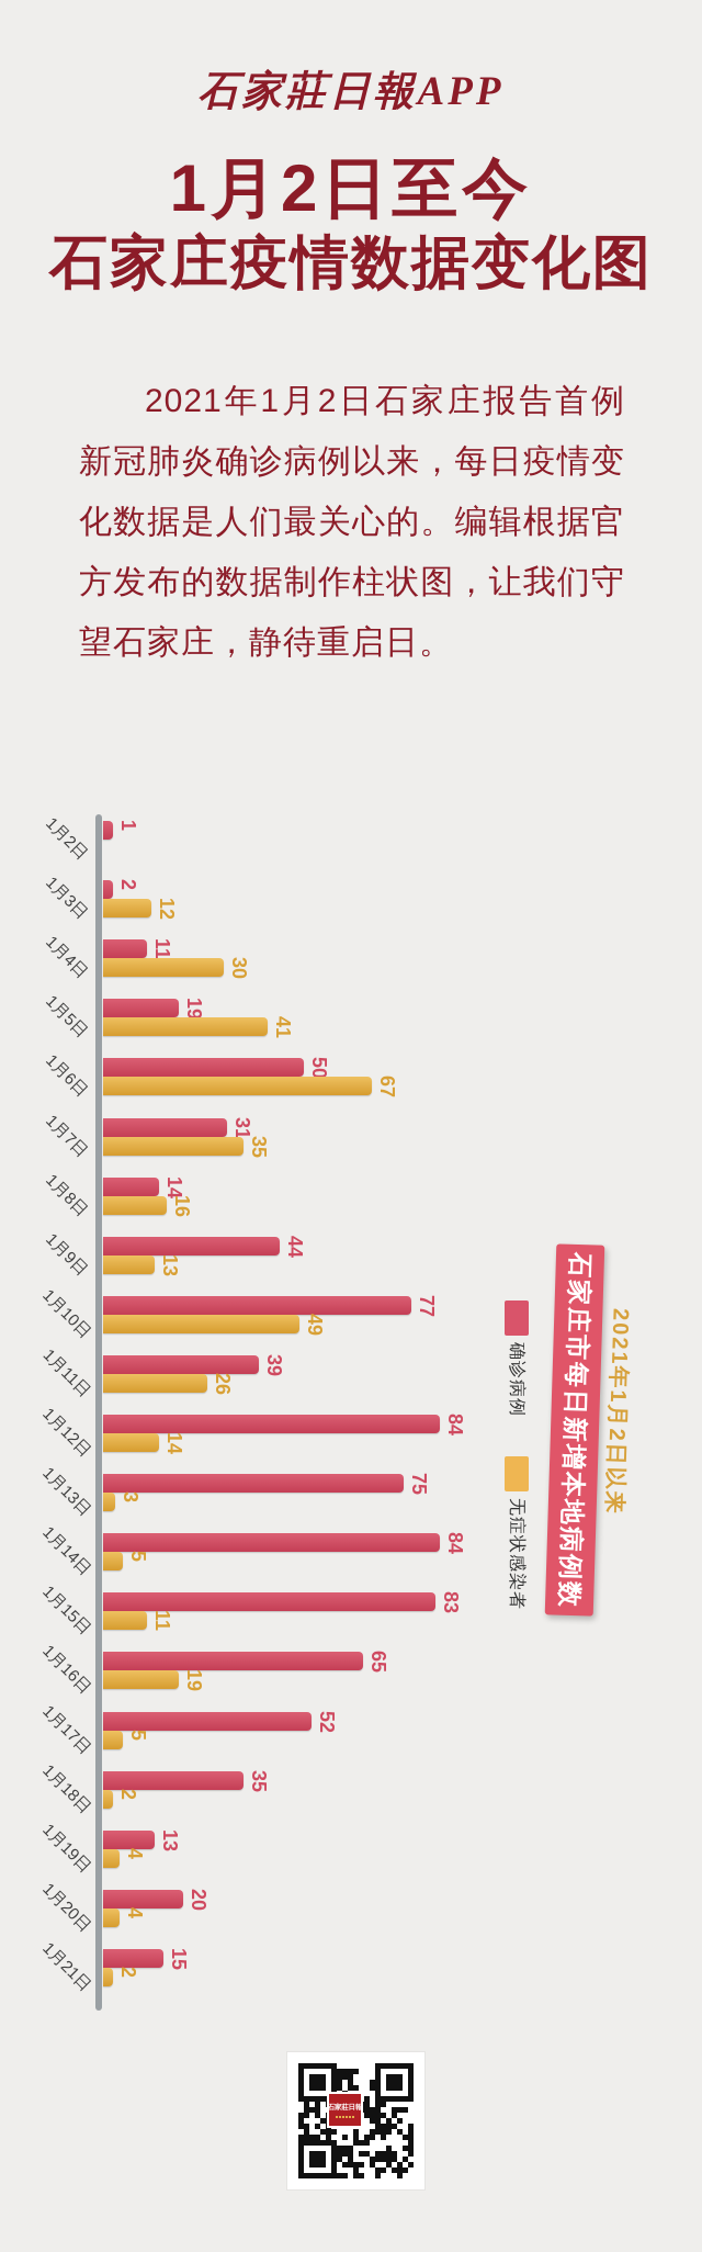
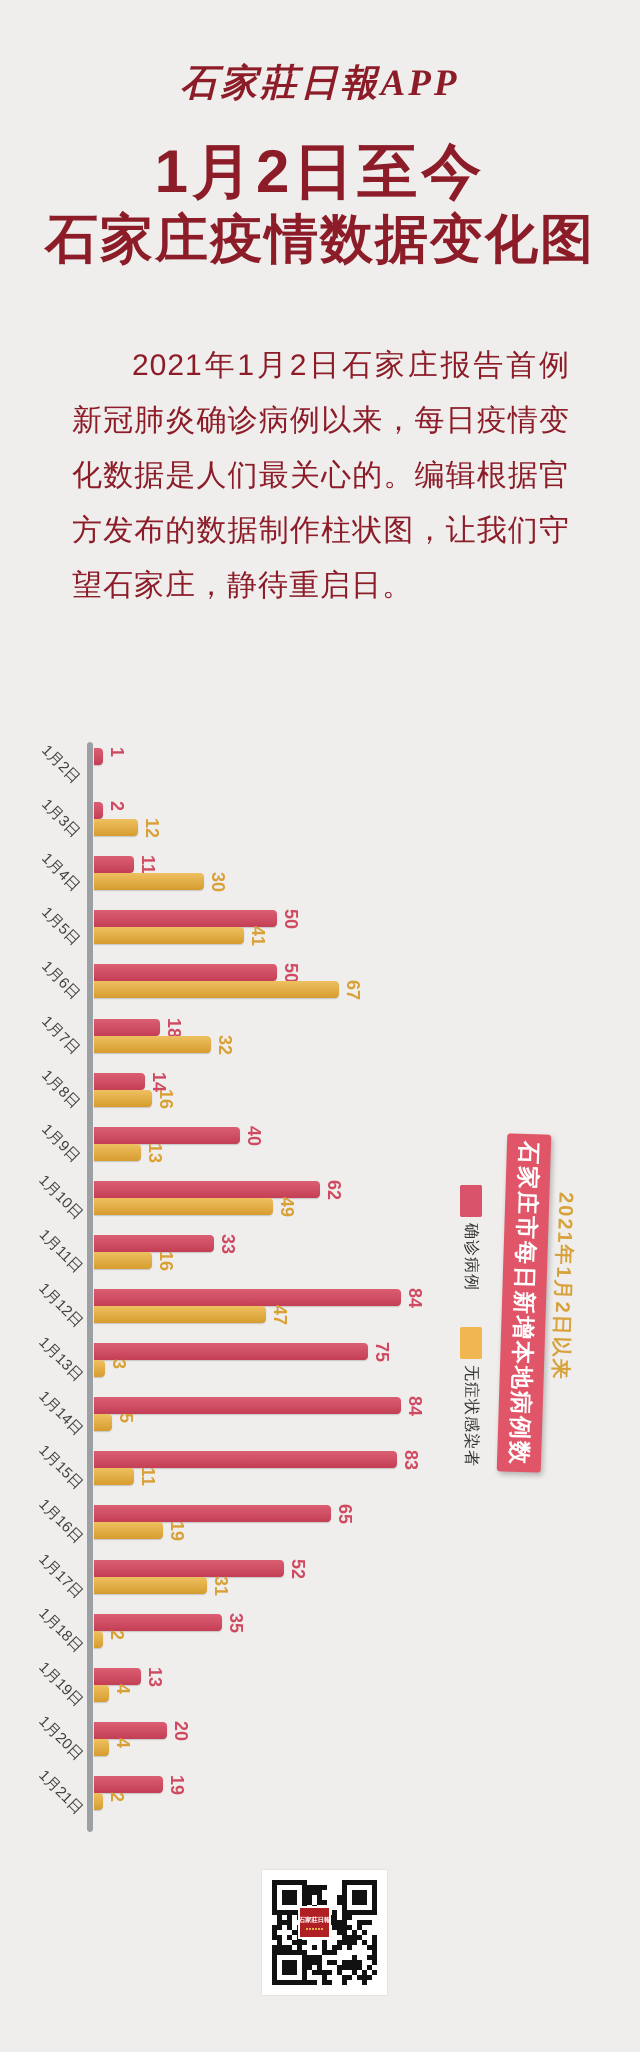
确诊病例/1月5日: 19 -> 50
确诊病例/1月7日: 31 -> 18
无症状感染者/1月7日: 35 -> 32
确诊病例/1月9日: 44 -> 40
确诊病例/1月10日: 77 -> 62
确诊病例/1月11日: 39 -> 33
无症状感染者/1月11日: 26 -> 16
无症状感染者/1月12日: 14 -> 47
无症状感染者/1月17日: 5 -> 31
确诊病例/1月21日: 15 -> 19
